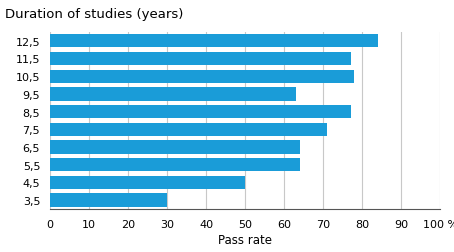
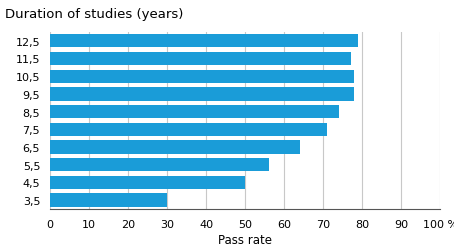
12,5: 84 -> 79
9,5: 63 -> 78
8,5: 77 -> 74
5,5: 64 -> 56
